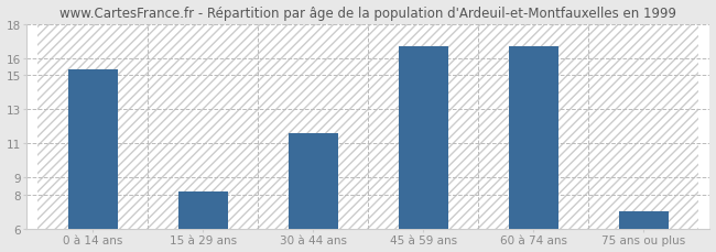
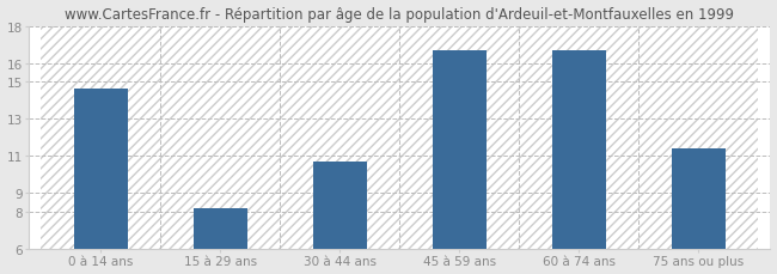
0 à 14 ans: 15.3 -> 14.6
30 à 44 ans: 11.6 -> 10.7
75 ans ou plus: 7.0 -> 11.4
